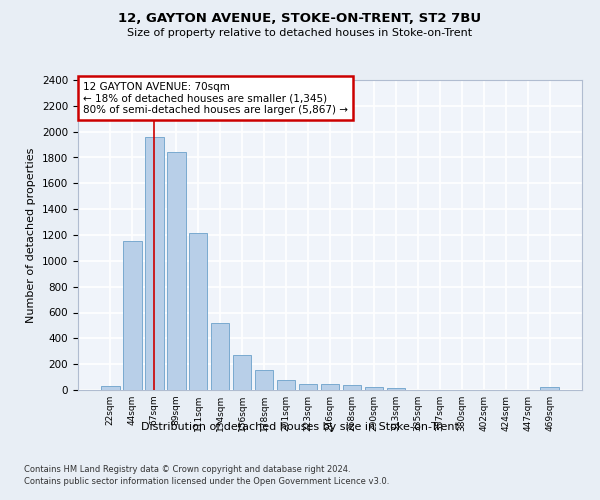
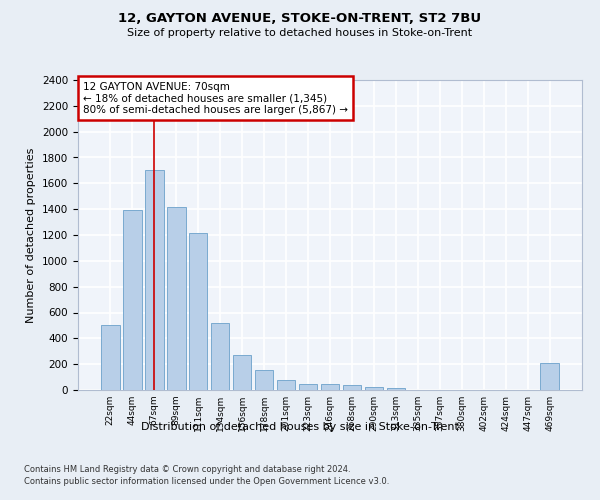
22sqm: 30 -> 500
44sqm: 1150 -> 1390
67sqm: 1960 -> 1700
89sqm: 1840 -> 1420
469sqm: 20 -> 210
